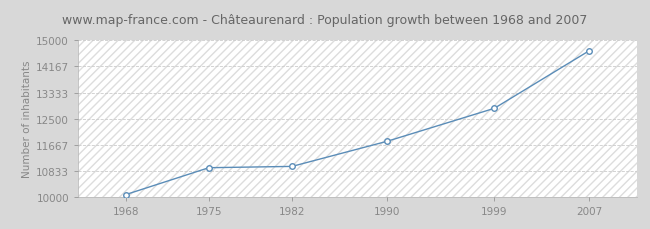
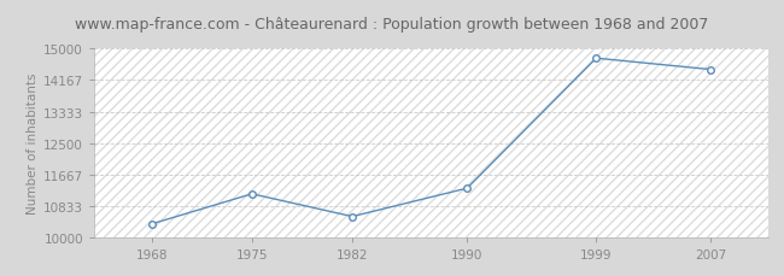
1968: 10070 -> 10350
1975: 10930 -> 11150
1982: 10970 -> 10550
1990: 11780 -> 11300
1999: 12830 -> 14750
2007: 14670 -> 14450
